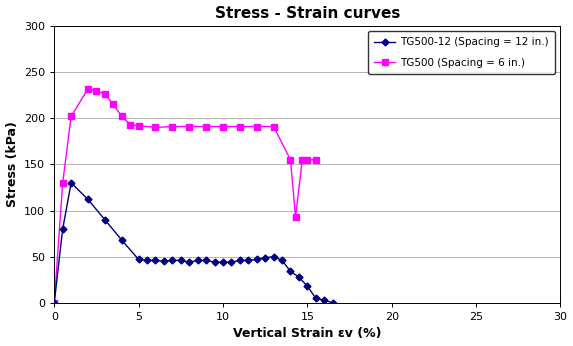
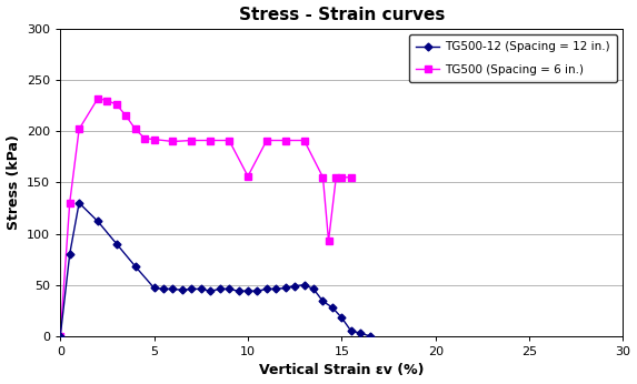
TG500 (Spacing = 6 in.)/10: 191 -> 156
